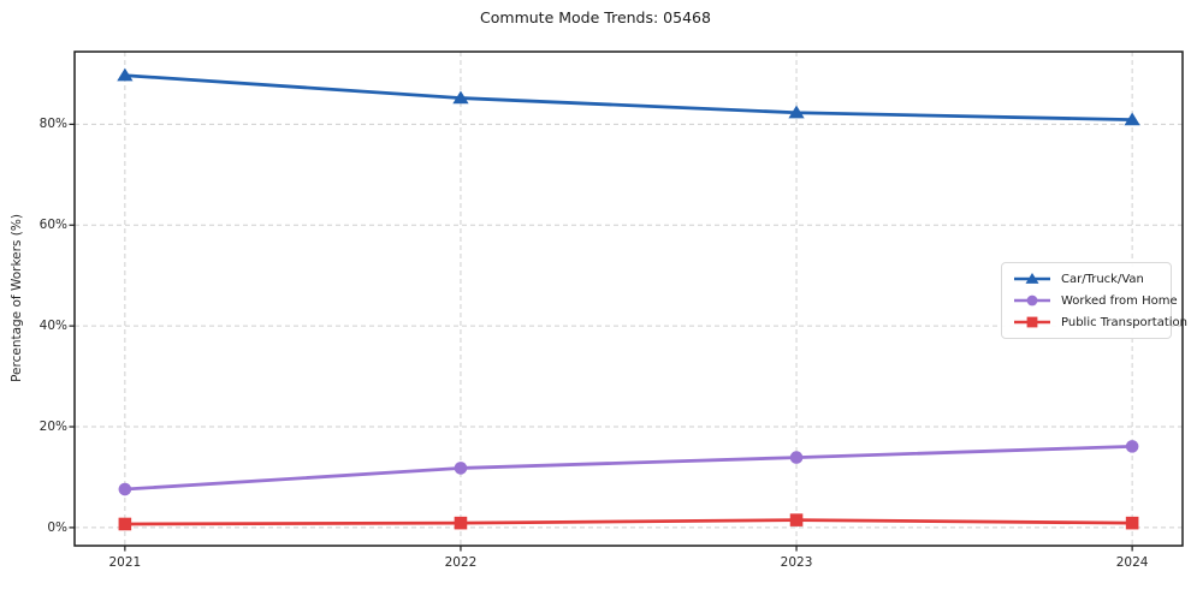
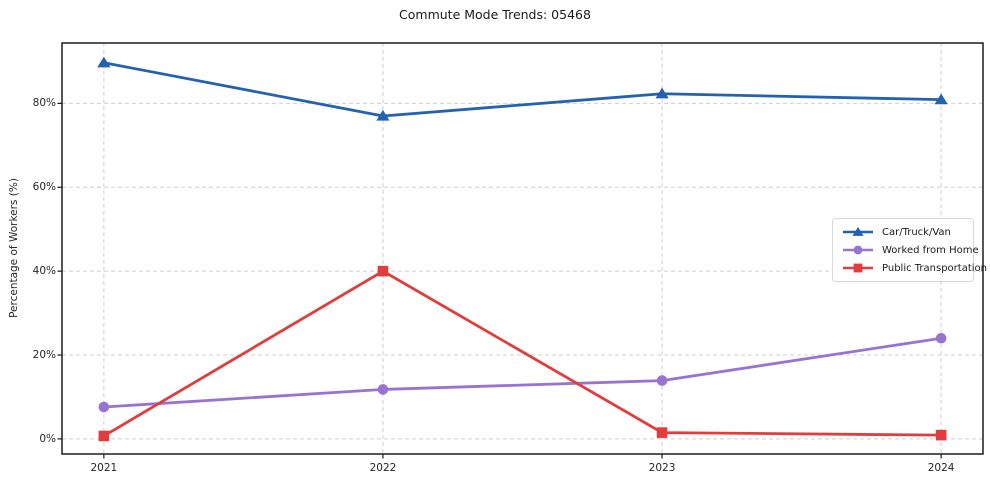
Car/Truck/Van/2022: 85% -> 77%
Public Transportation/2022: 1% -> 40%
Worked from Home/2024: 16% -> 24%
